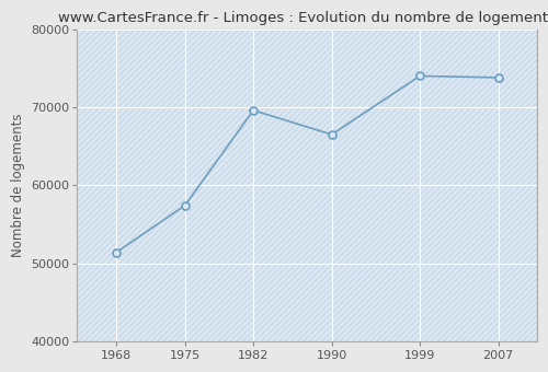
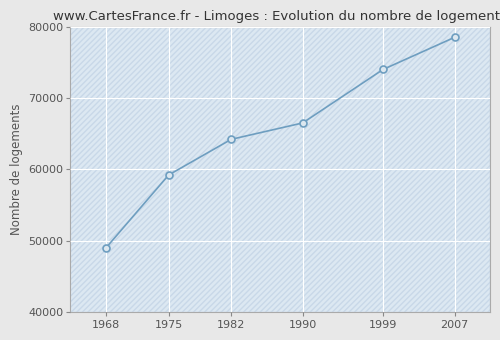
1968: 51400 -> 49000
1975: 57400 -> 59200
1982: 69600 -> 64200
2007: 73800 -> 78500
